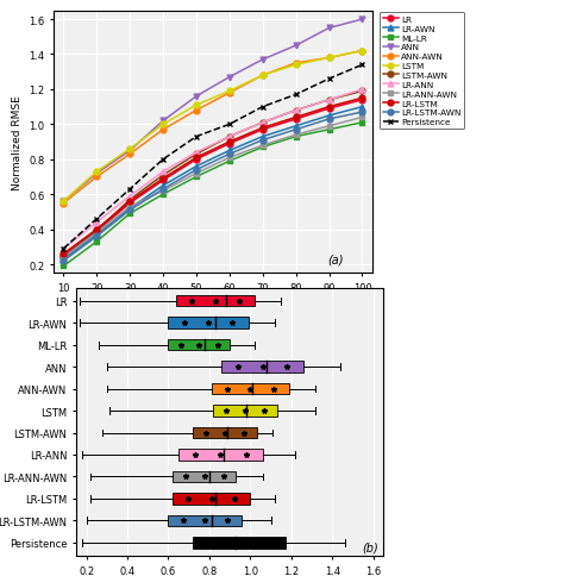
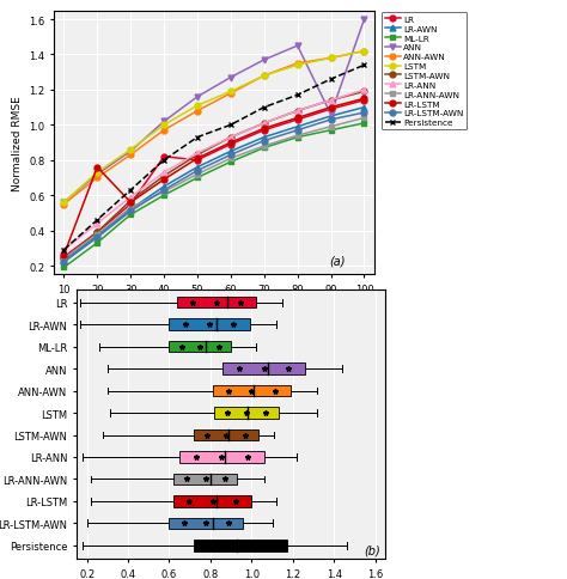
LR-LSTM/20: 0.40 -> 0.76
LR/40: 0.68 -> 0.82
ANN/90: 1.55 -> 1.06
